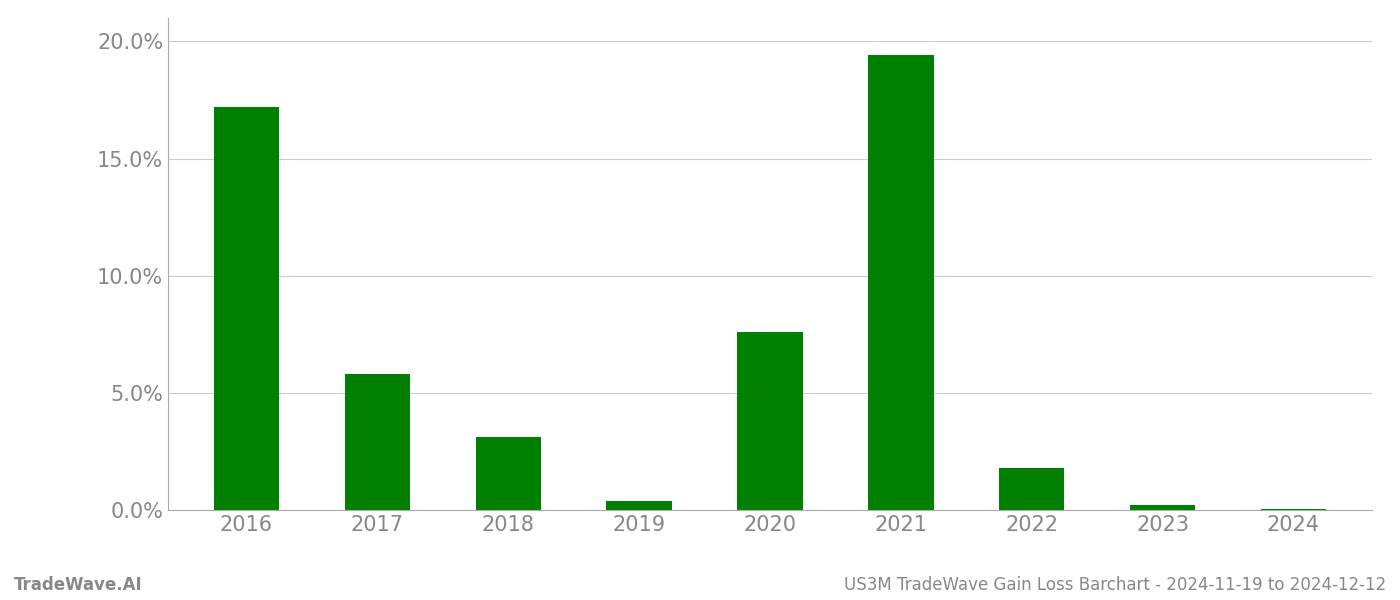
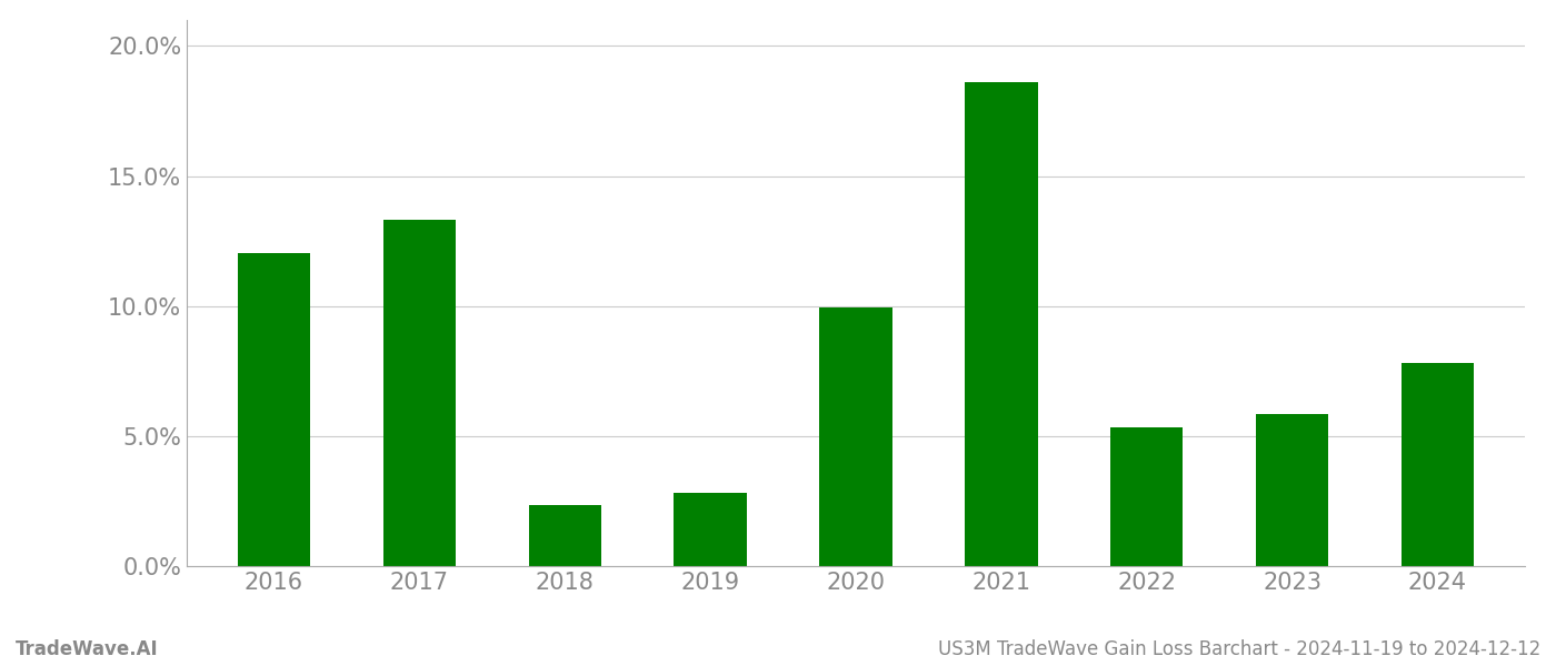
2016: 17.20% -> 12.05%
2017: 5.80% -> 13.30%
2018: 3.10% -> 2.35%
2019: 0.40% -> 2.80%
2020: 7.60% -> 9.95%
2021: 19.40% -> 18.60%
2022: 1.80% -> 5.35%
2023: 0.20% -> 5.85%
2024: 0.03% -> 7.80%
